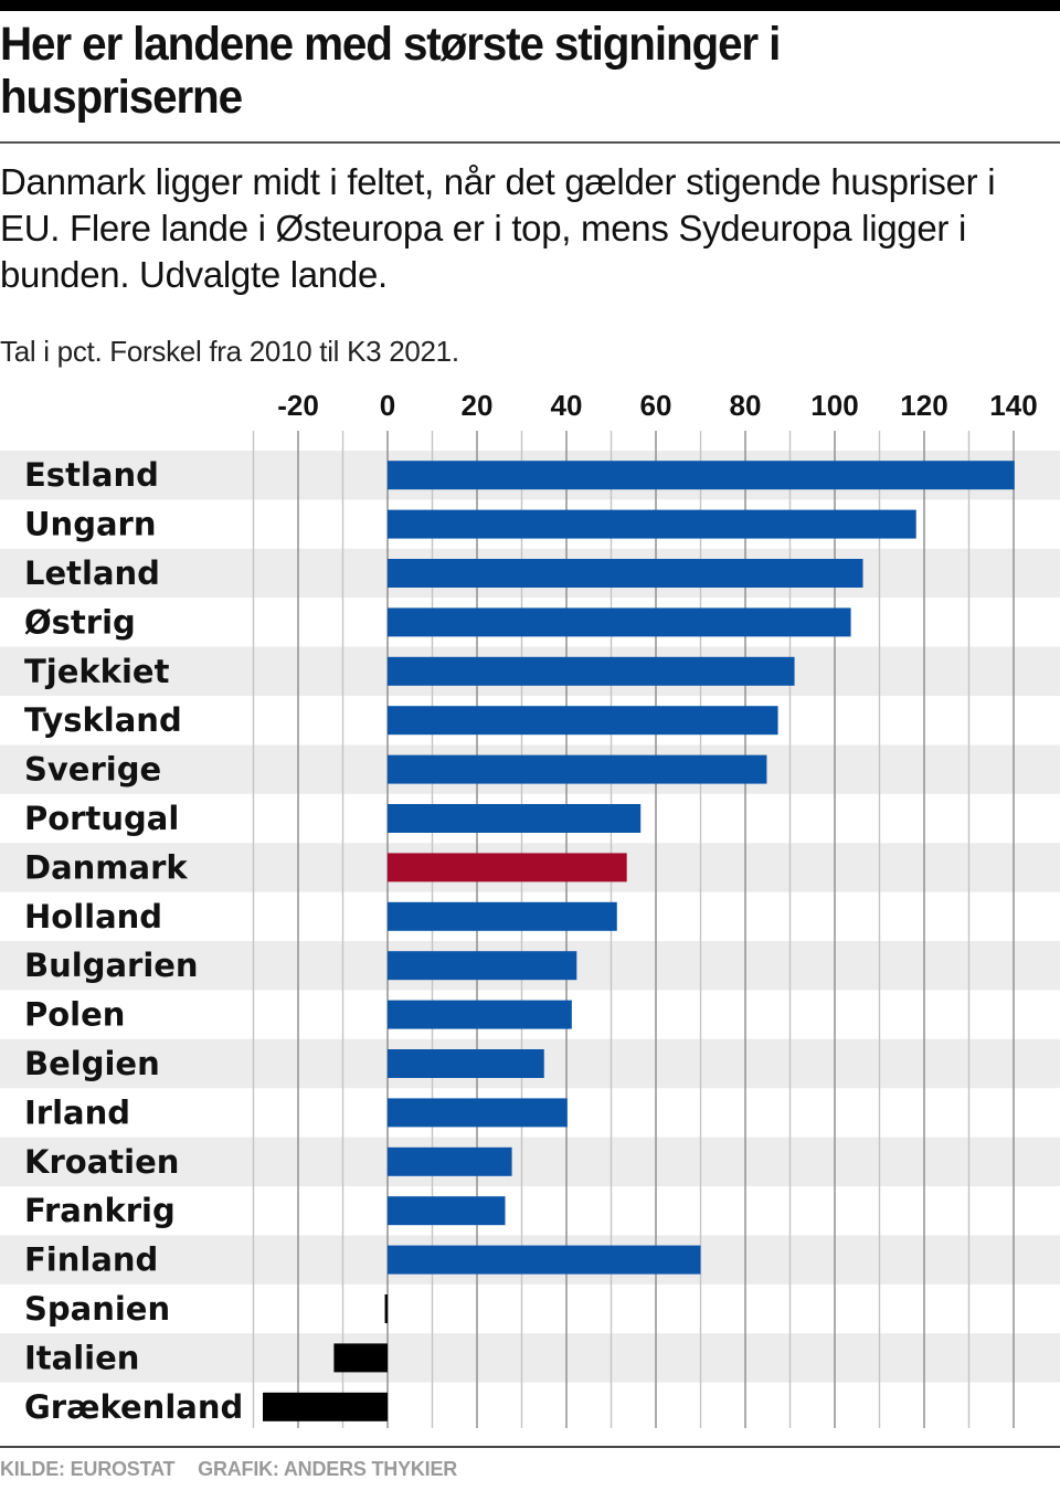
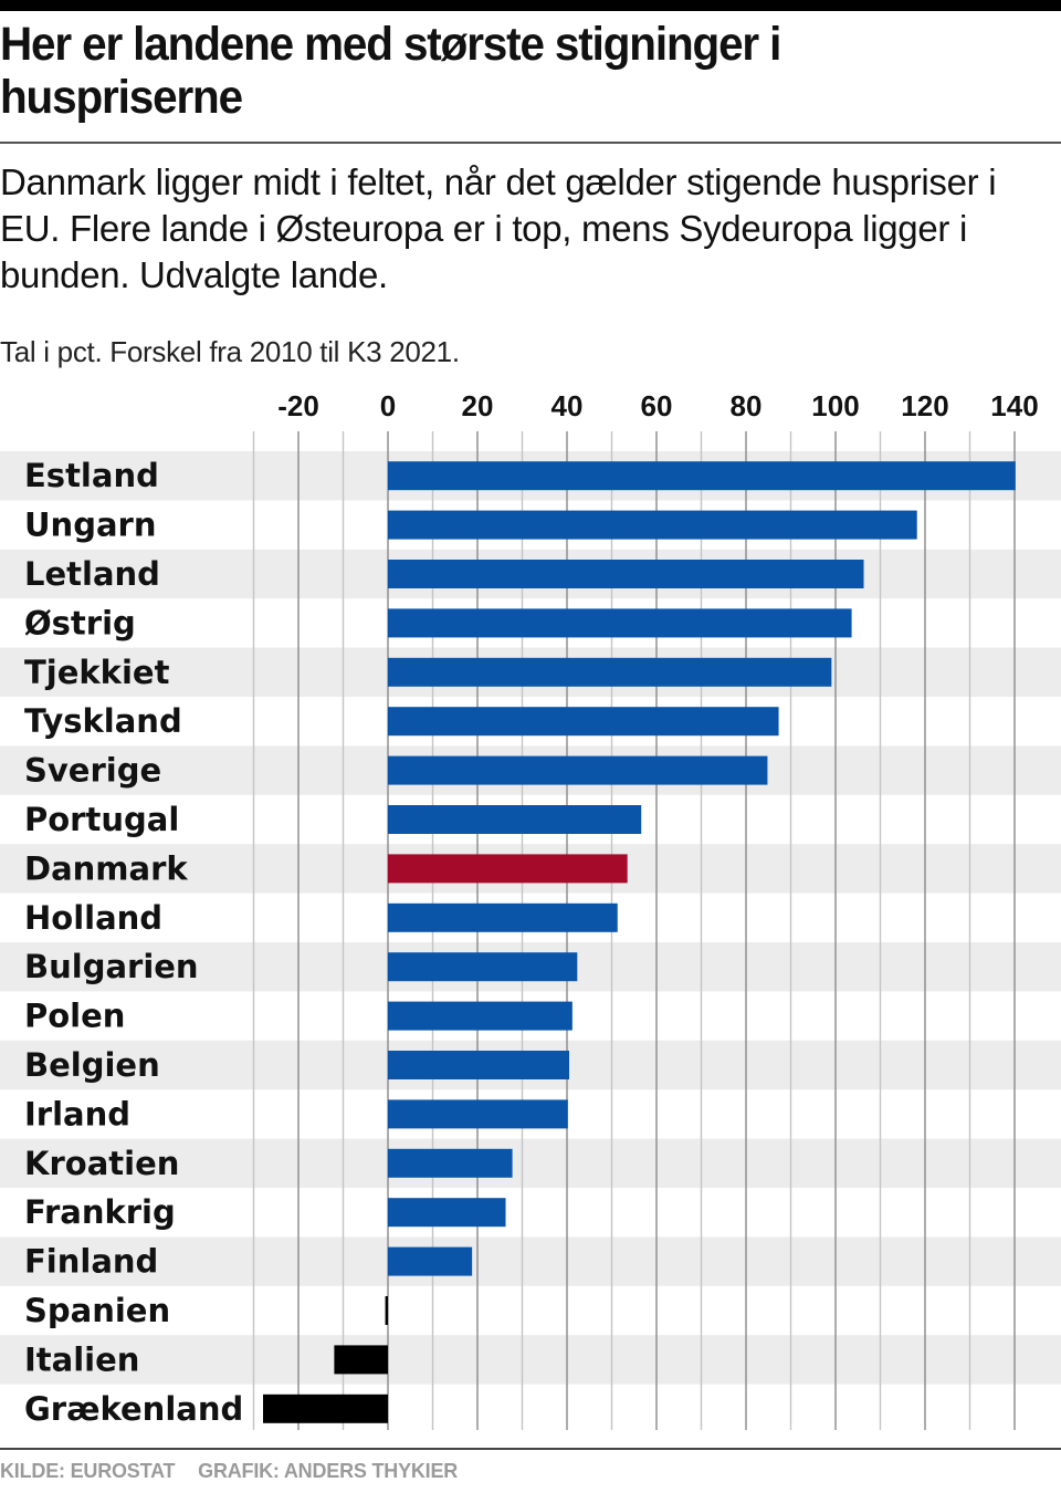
Tjekkiet: 91 -> 99
Belgien: 35 -> 40
Finland: 70 -> 19
